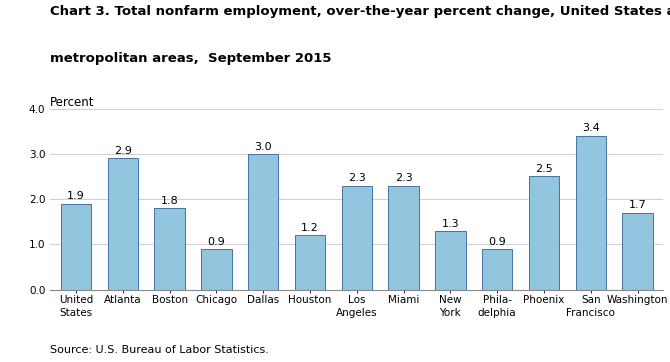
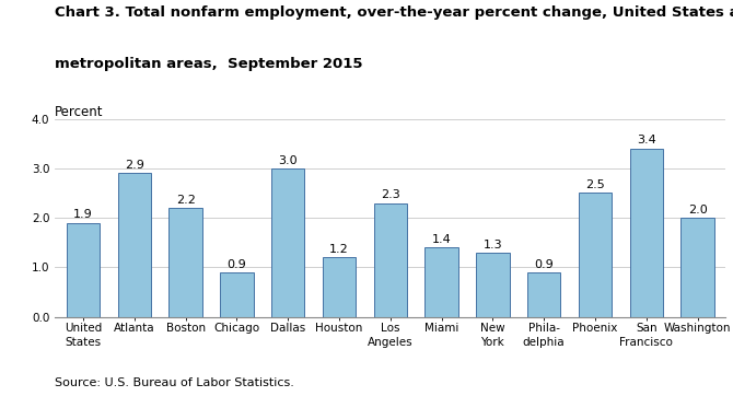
Boston: 1.8 -> 2.2
Miami: 2.3 -> 1.4
Washington: 1.7 -> 2.0
